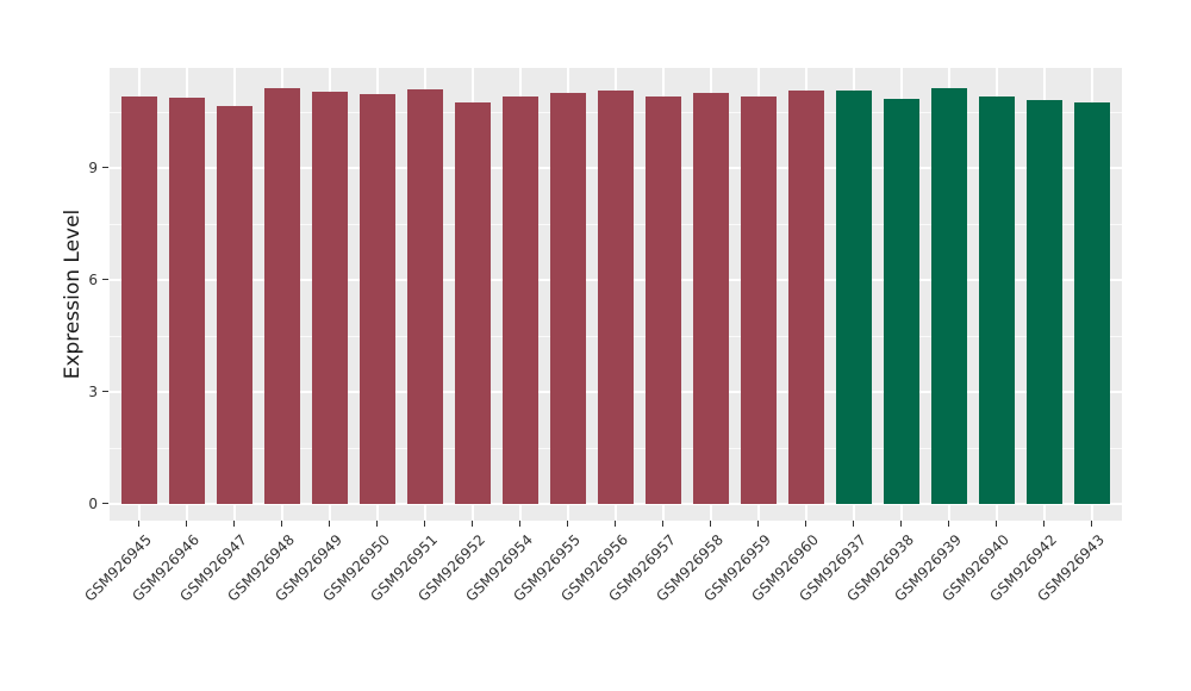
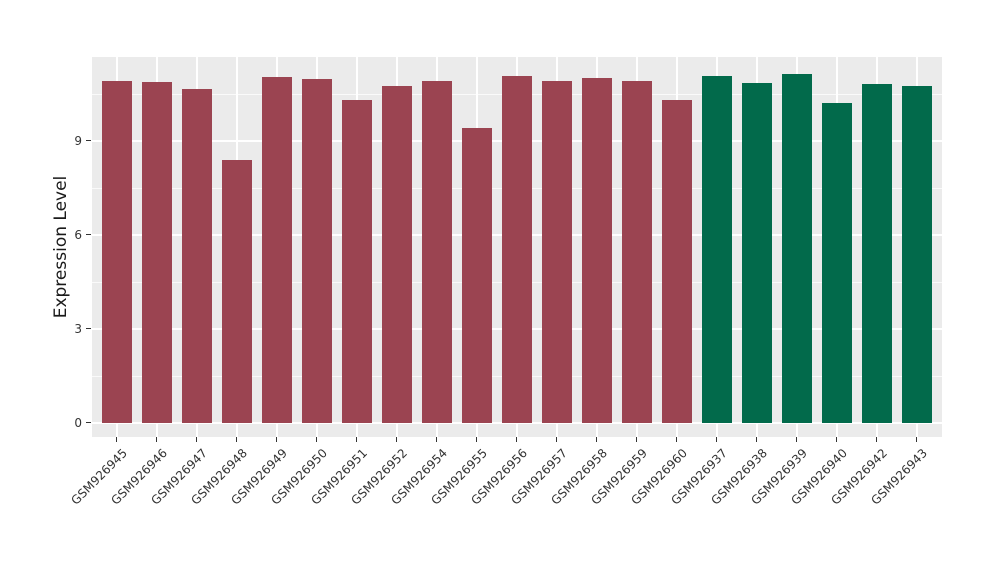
GSM926948: 11.1 -> 8.4
GSM926951: 11.1 -> 10.3
GSM926955: 11.0 -> 9.4
GSM926960: 11.1 -> 10.3
GSM926940: 10.9 -> 10.2
